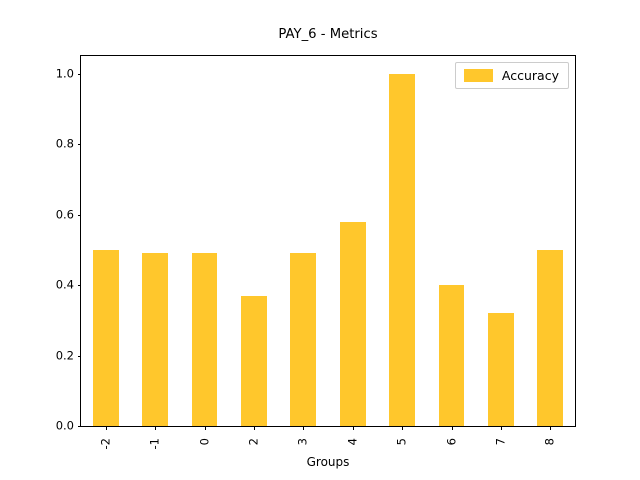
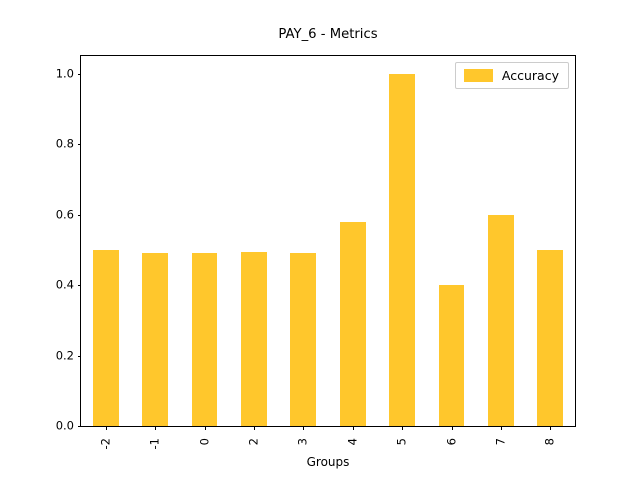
2: 0.37 -> 0.49
7: 0.32 -> 0.60
